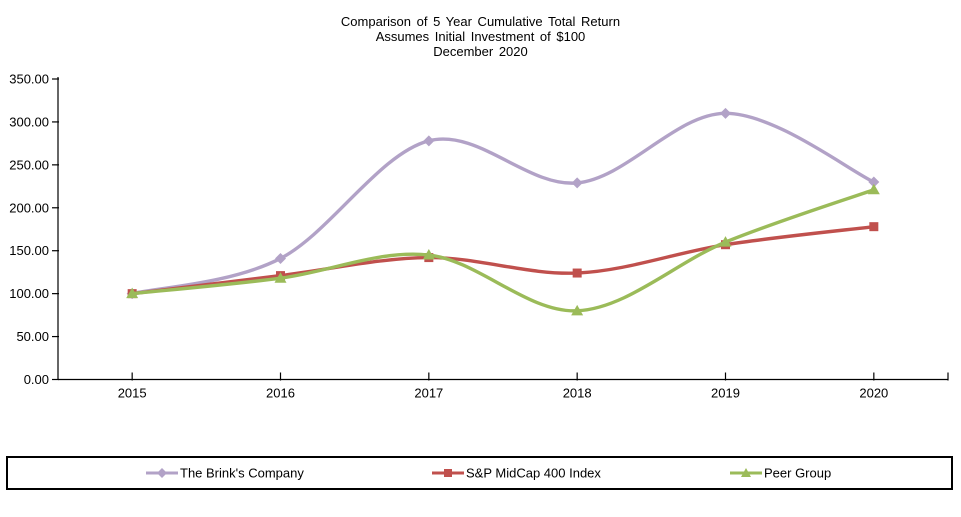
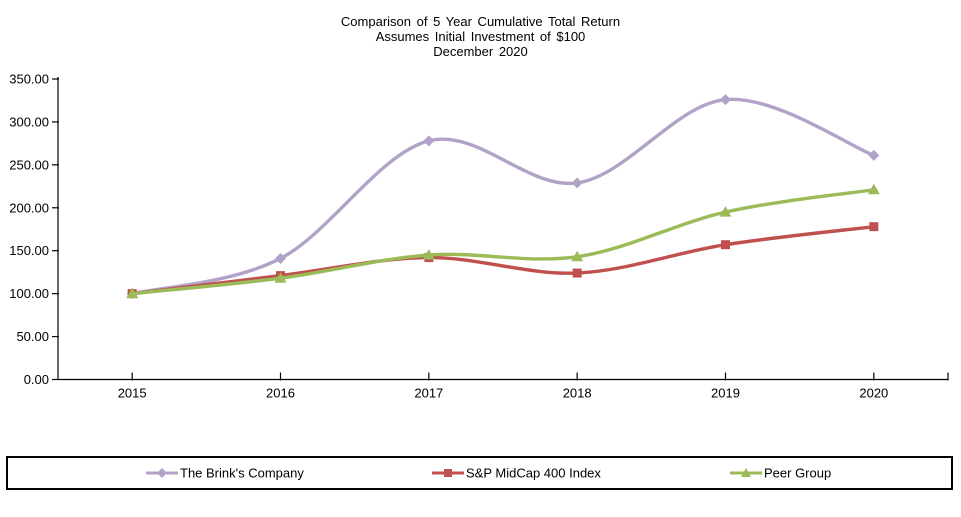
Peer Group/2018: 80 -> 140
The Brink's Company/2019: 310 -> 330
Peer Group/2019: 160 -> 200
The Brink's Company/2020: 230 -> 260
